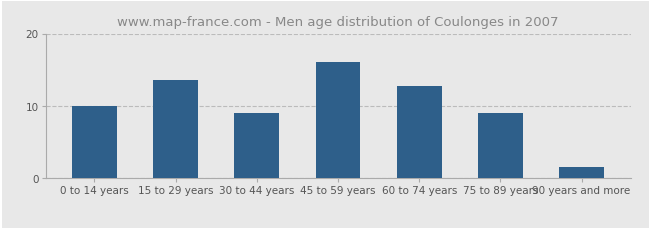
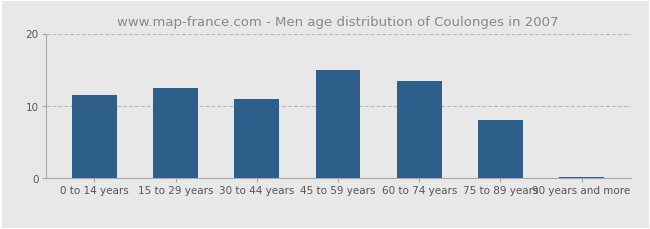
0 to 14 years: 10.0 -> 11.5
15 to 29 years: 13.6 -> 12.5
30 to 44 years: 9.0 -> 11.0
45 to 59 years: 16.0 -> 15.0
60 to 74 years: 12.8 -> 13.5
75 to 89 years: 9.0 -> 8.0
90 years and more: 1.6 -> 0.2
